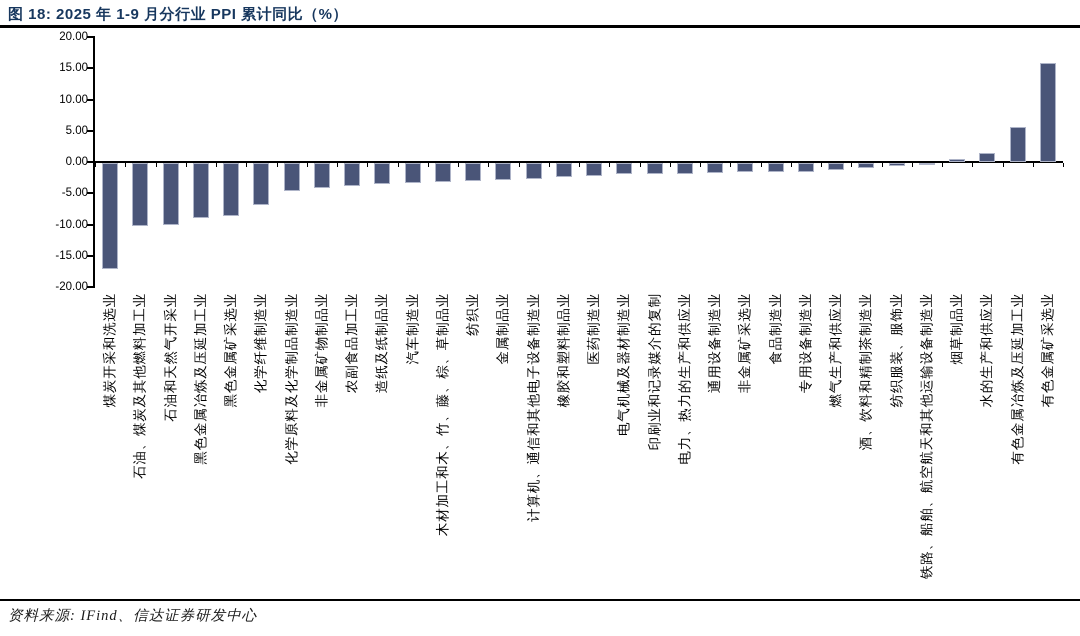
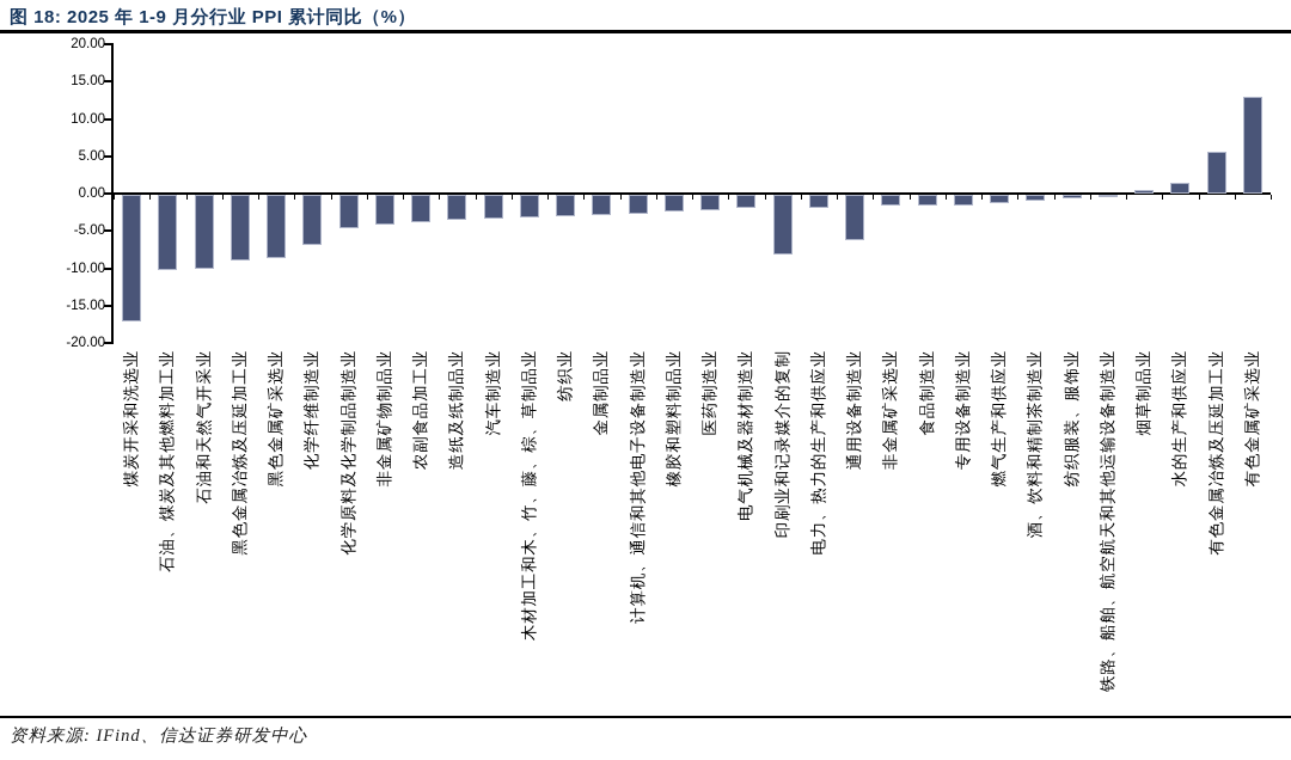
印刷业和记录媒介的复制: -2 -> -8
通用设备制造业: -2 -> -6
有色金属矿采选业: 16 -> 13
